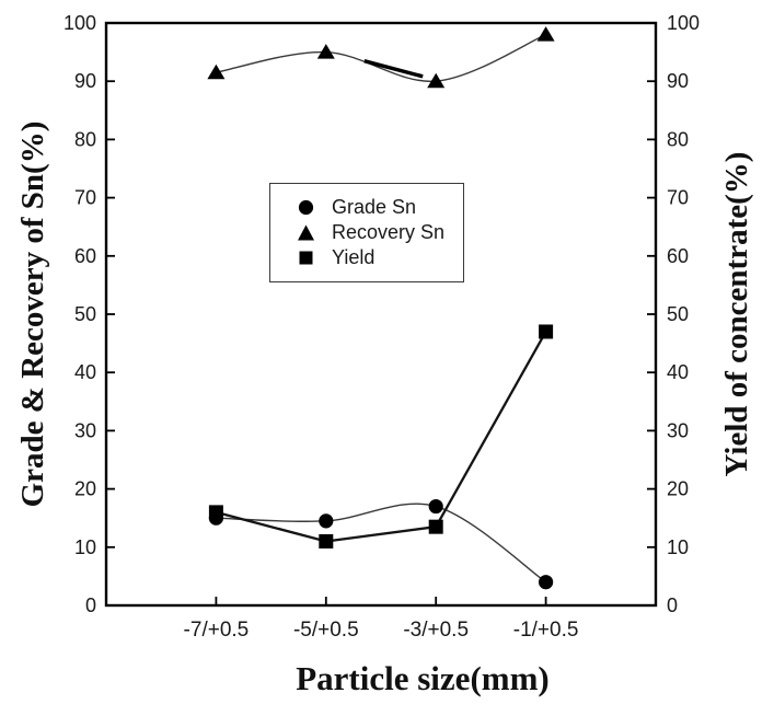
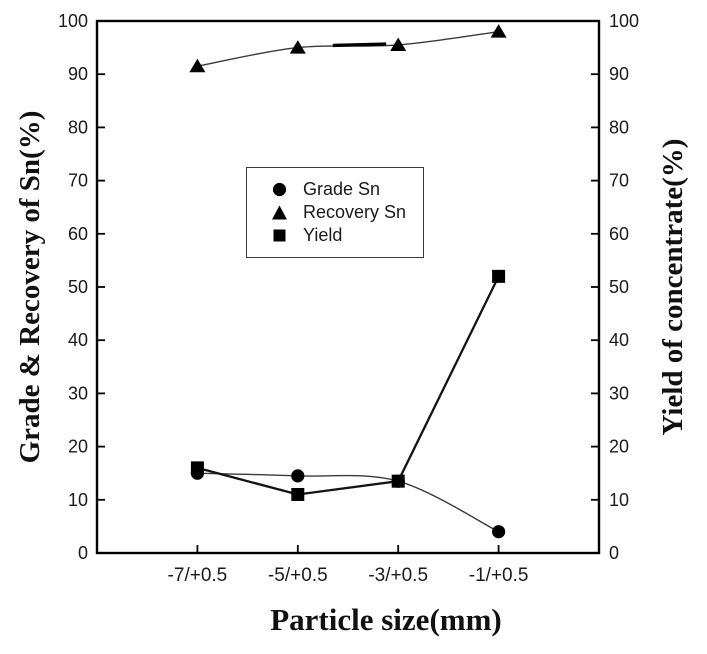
Grade Sn/-3/+0.5: 17 -> 14
Recovery Sn/-3/+0.5: 90 -> 96
Yield/-1/+0.5: 47 -> 52
